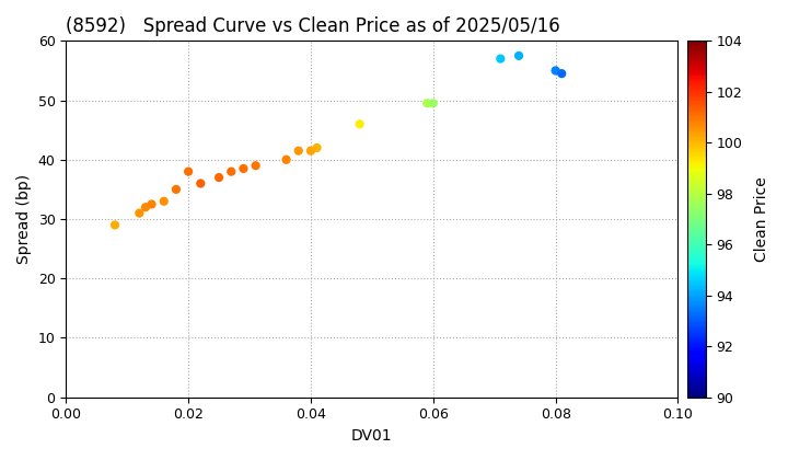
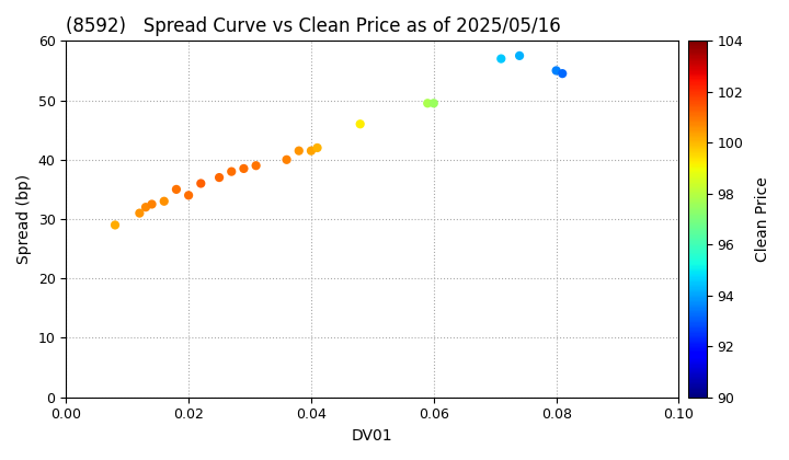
0.02: 38.0 -> 34.0
